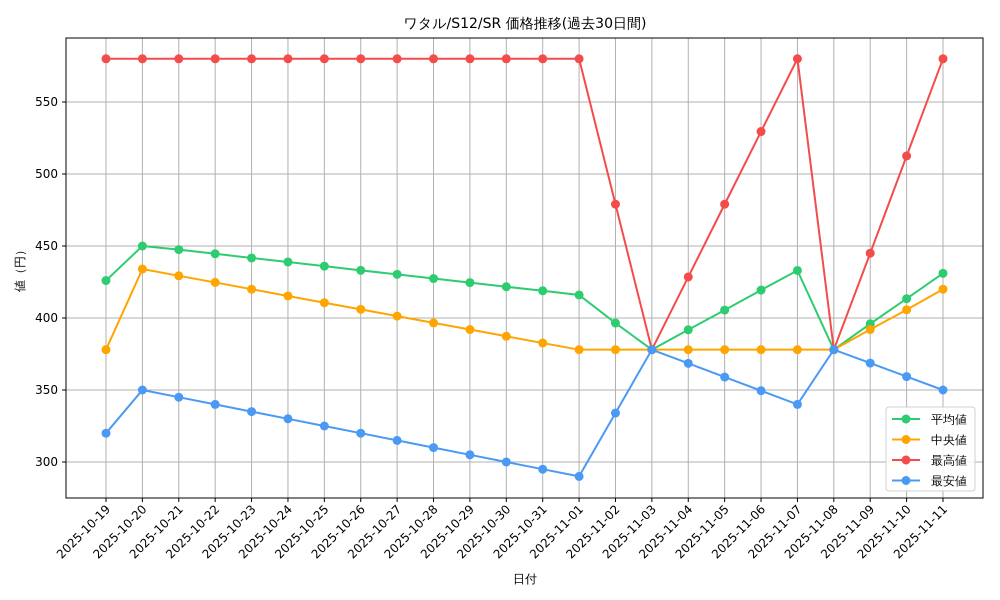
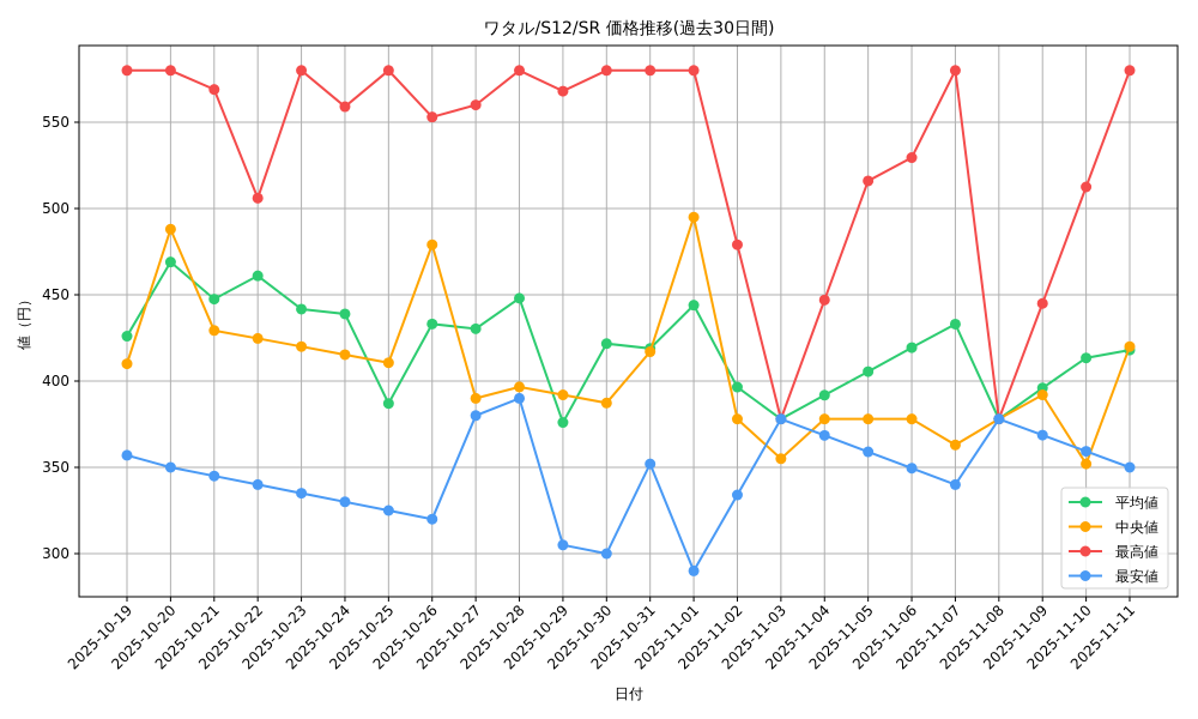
中央値/2025-10-19: 378 -> 410
最安値/2025-10-19: 320 -> 357
平均値/2025-10-20: 450 -> 469
中央値/2025-10-20: 434 -> 488
最高値/2025-10-21: 580 -> 569
平均値/2025-10-22: 445 -> 461
最高値/2025-10-22: 580 -> 506
最高値/2025-10-24: 580 -> 559
平均値/2025-10-25: 436 -> 387
中央値/2025-10-26: 406 -> 479
最高値/2025-10-26: 580 -> 553
中央値/2025-10-27: 401 -> 390
最高値/2025-10-27: 580 -> 560
最安値/2025-10-27: 315 -> 380
平均値/2025-10-28: 427 -> 448
最安値/2025-10-28: 310 -> 390
平均値/2025-10-29: 425 -> 376
最高値/2025-10-29: 580 -> 568
中央値/2025-10-31: 383 -> 417
最安値/2025-10-31: 295 -> 352
平均値/2025-11-01: 416 -> 444
中央値/2025-11-01: 378 -> 495
中央値/2025-11-03: 378 -> 355
最高値/2025-11-04: 428 -> 447
最高値/2025-11-05: 479 -> 516
中央値/2025-11-07: 378 -> 363
中央値/2025-11-10: 406 -> 352
平均値/2025-11-11: 431 -> 418
